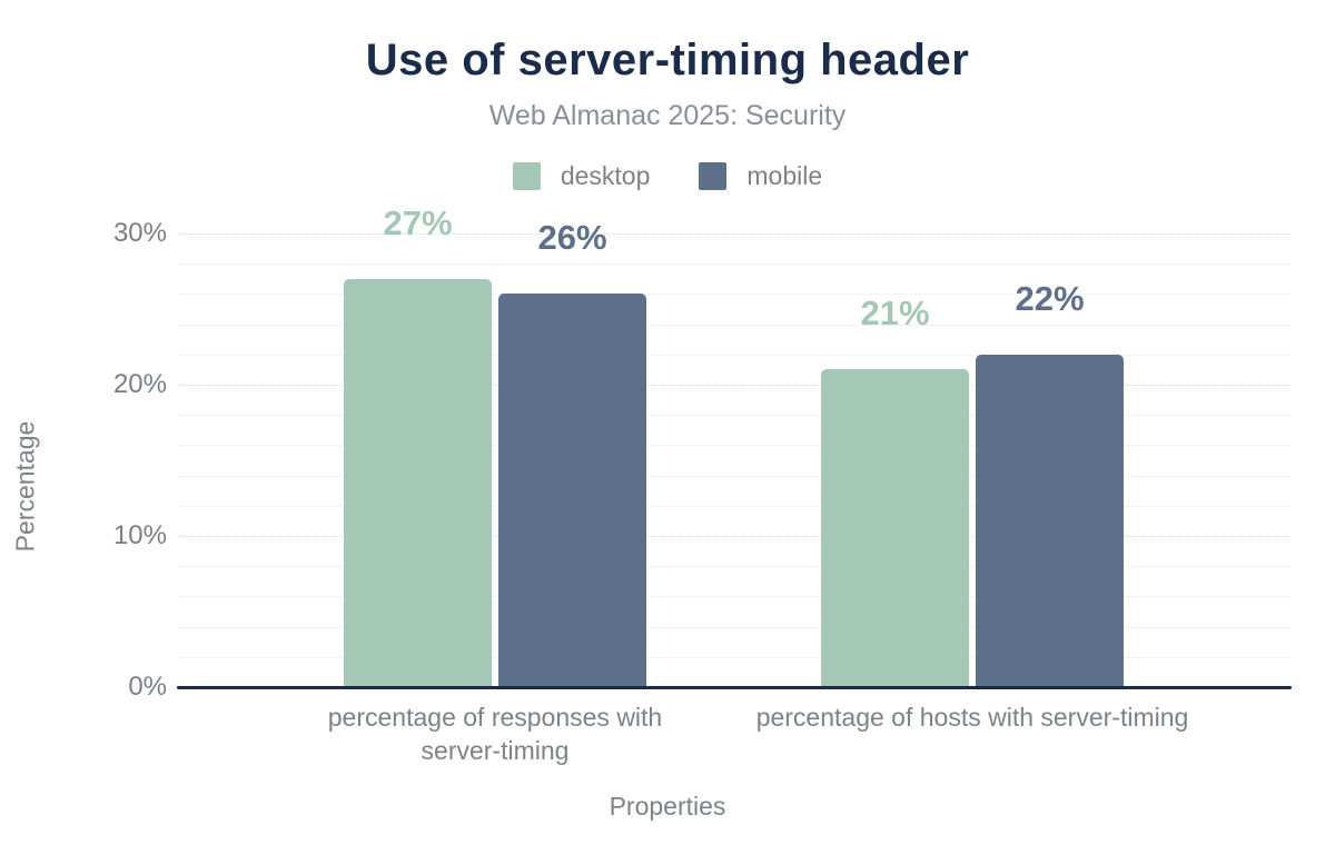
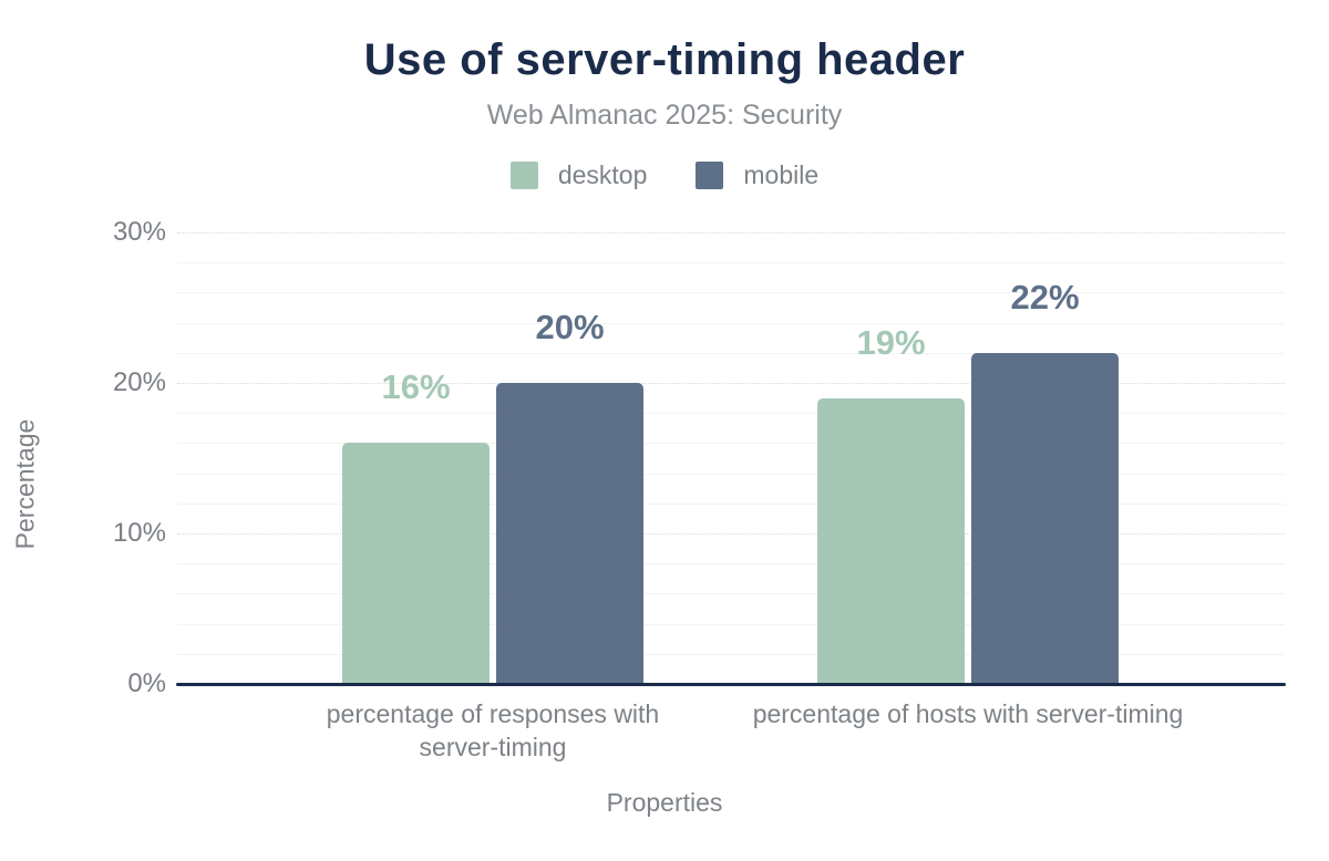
desktop/percentage of responses with server-timing: 27% -> 16%
mobile/percentage of responses with server-timing: 26% -> 20%
desktop/percentage of hosts with server-timing: 21% -> 19%
